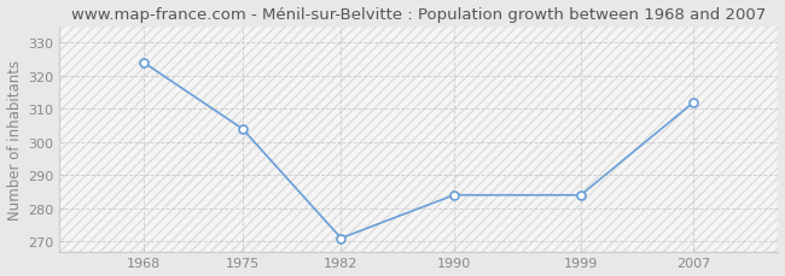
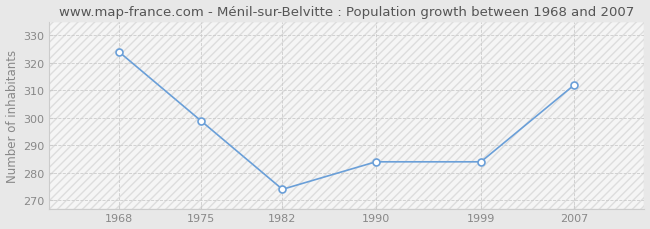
1975: 304 -> 299
1982: 271 -> 274
